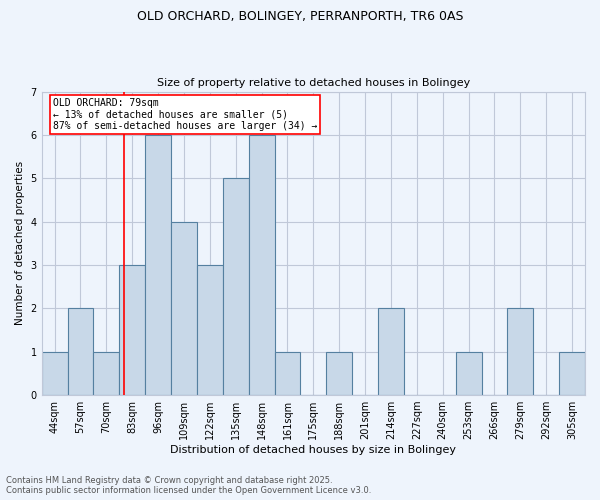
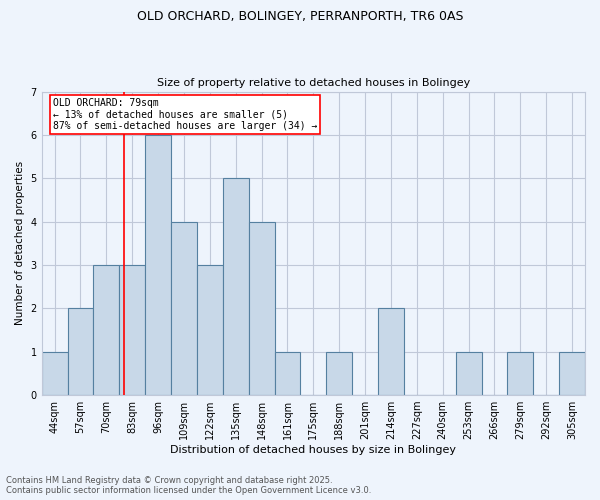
70sqm: 1 -> 3
148sqm: 6 -> 4
279sqm: 2 -> 1
